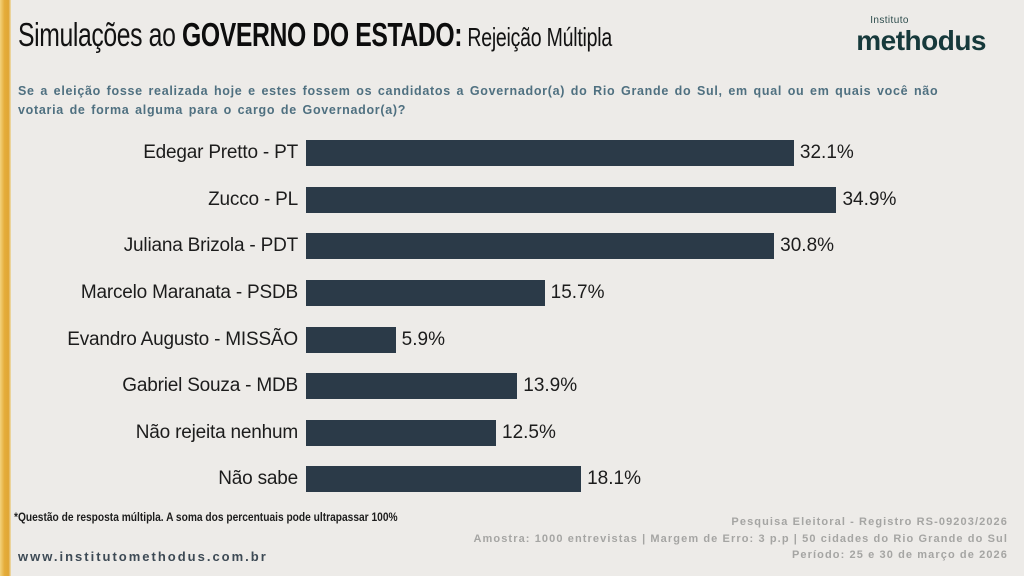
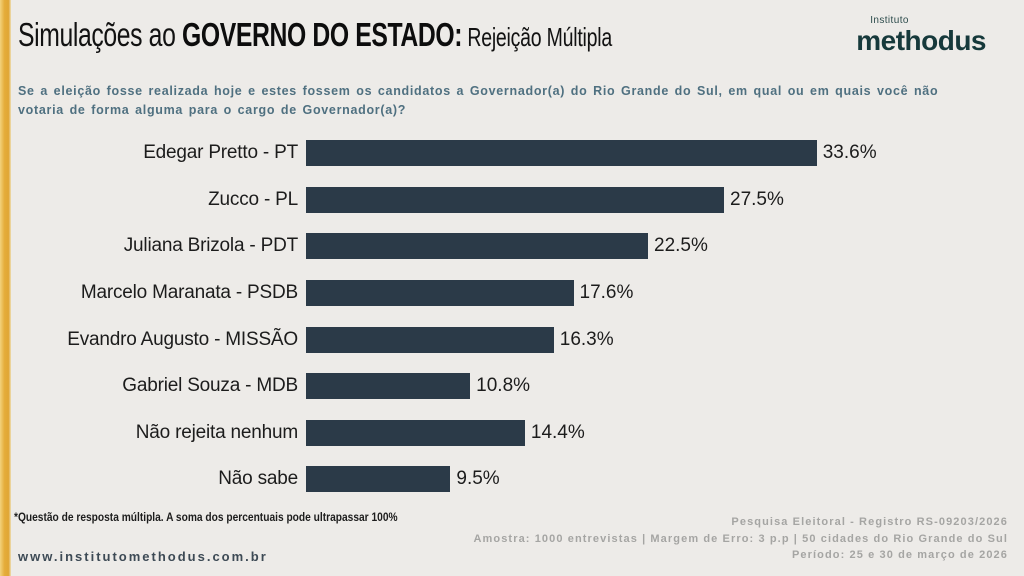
Edegar Pretto - PT: 32.1% -> 33.6%
Zucco - PL: 34.9% -> 27.5%
Juliana Brizola - PDT: 30.8% -> 22.5%
Marcelo Maranata - PSDB: 15.7% -> 17.6%
Evandro Augusto - MISSÃO: 5.9% -> 16.3%
Gabriel Souza - MDB: 13.9% -> 10.8%
Não rejeita nenhum: 12.5% -> 14.4%
Não sabe: 18.1% -> 9.5%
